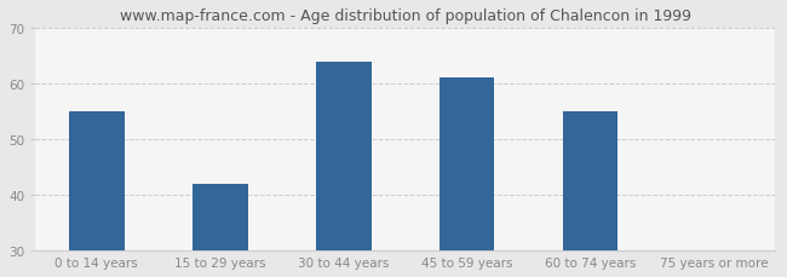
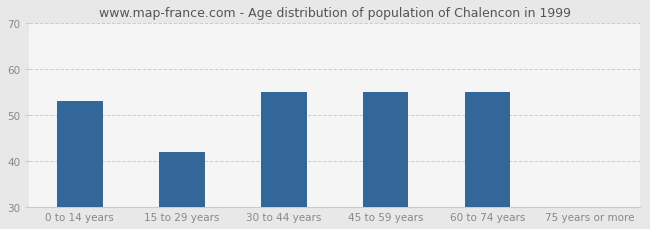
0 to 14 years: 55 -> 53
30 to 44 years: 64 -> 55
45 to 59 years: 61 -> 55
